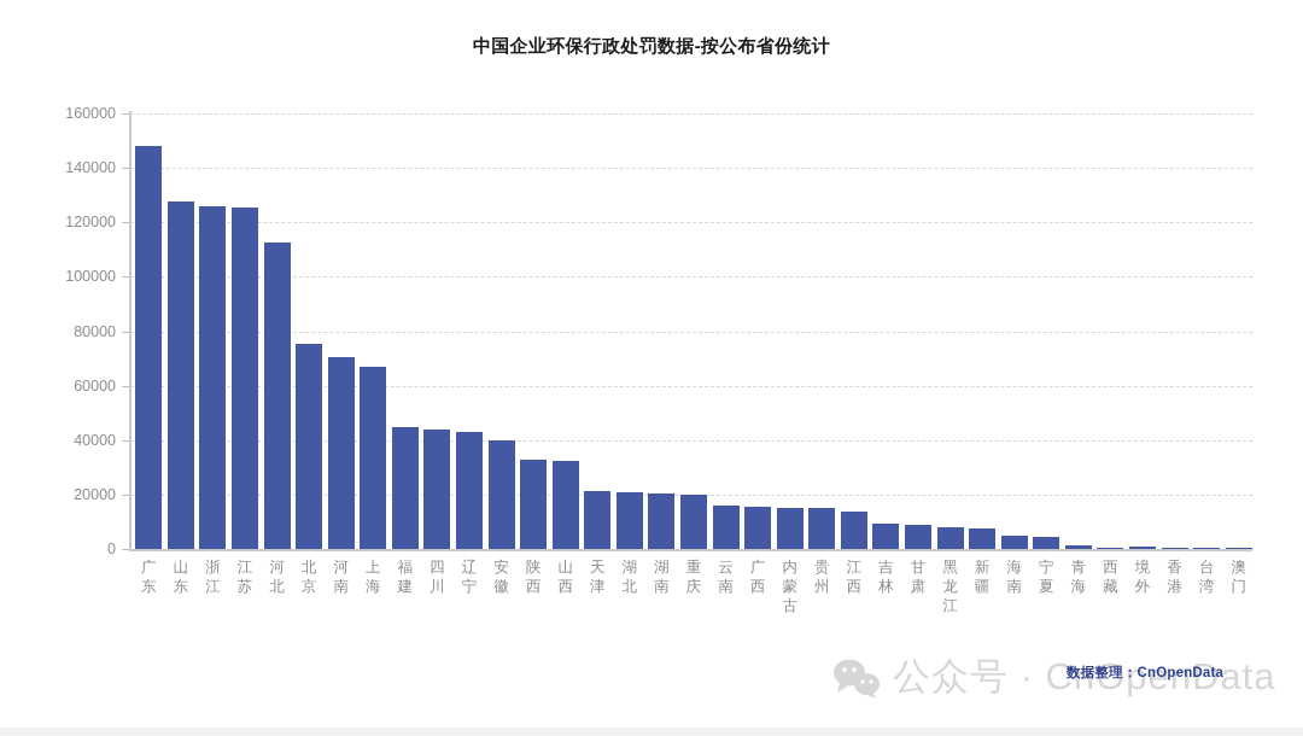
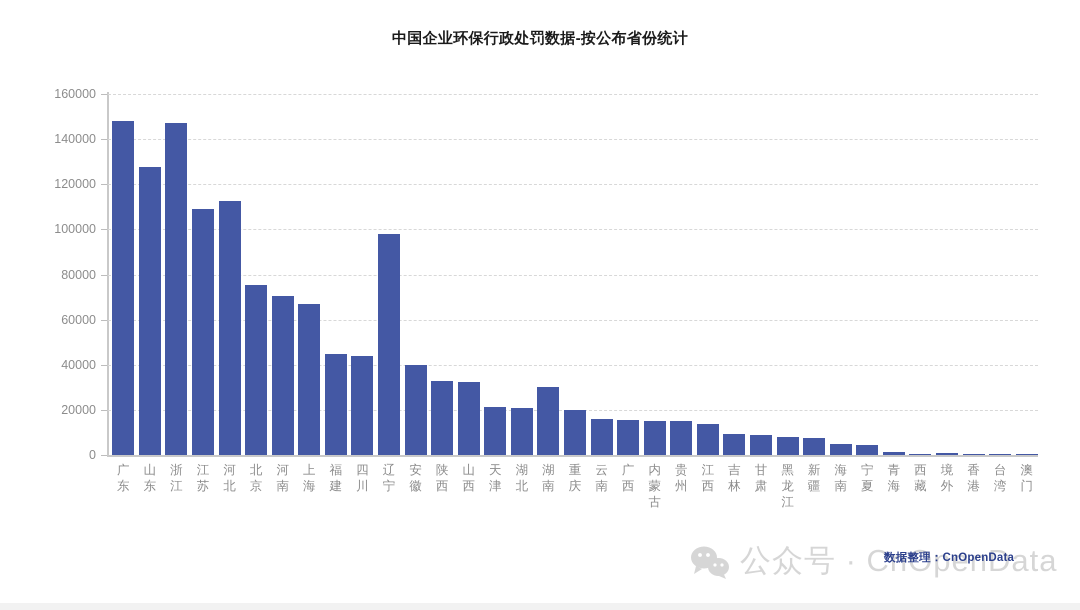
浙江: 126000 -> 147000
江苏: 125000 -> 109000
辽宁: 43000 -> 98000
湖南: 20000 -> 30000
